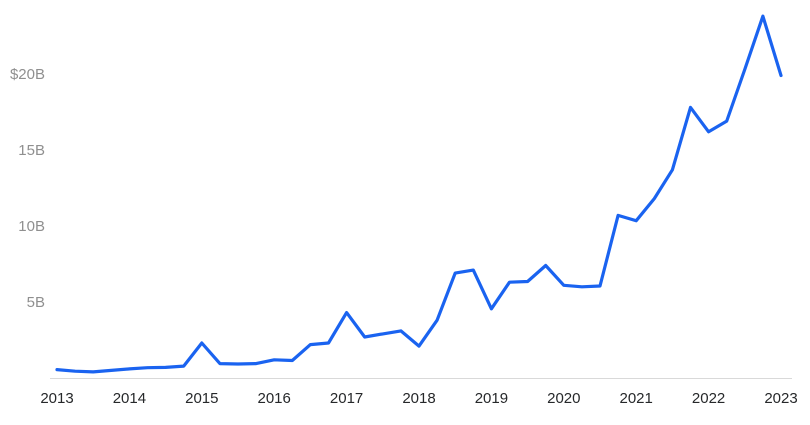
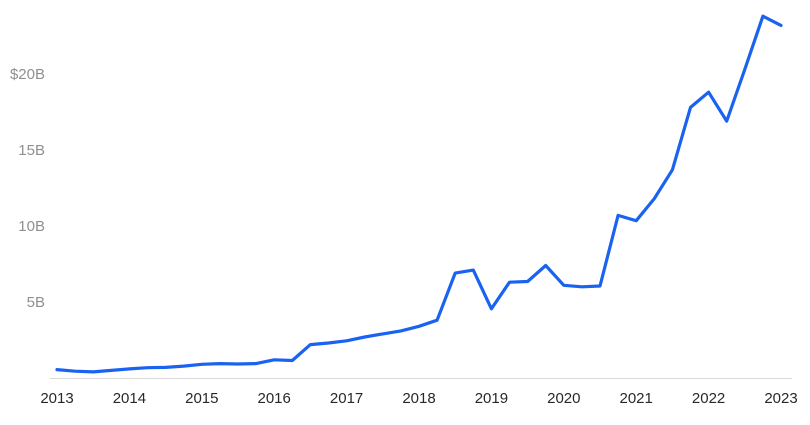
2015: $2.3B -> $0.9B
2017: $4.3B -> $2.5B
2018: $2.1B -> $3.4B
2022: $16.2B -> $18.8B
2023: $19.9B -> $23.2B
